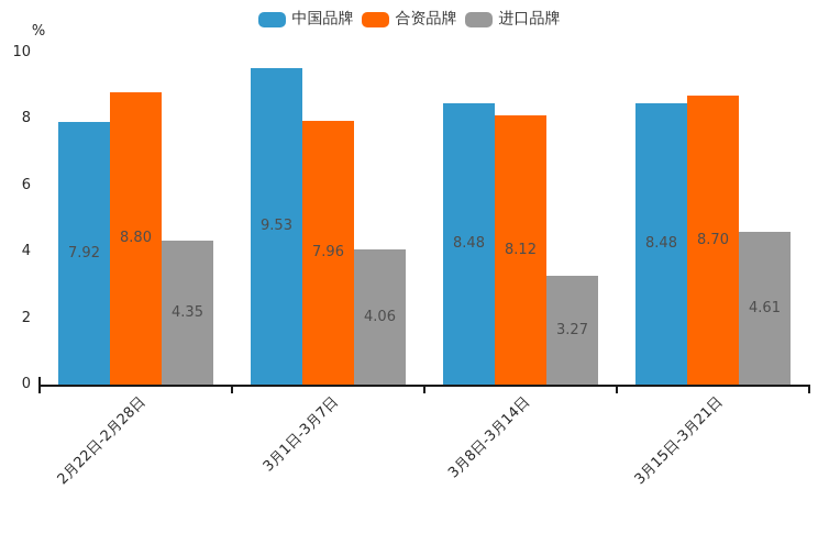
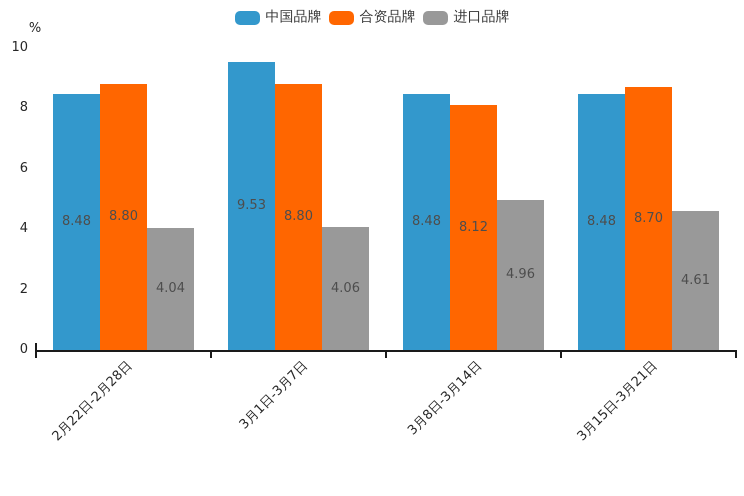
中国品牌/2月22日-2月28日: 7.92 -> 8.48
进口品牌/2月22日-2月28日: 4.35 -> 4.04
合资品牌/3月1日-3月7日: 7.96 -> 8.80
进口品牌/3月8日-3月14日: 3.27 -> 4.96
